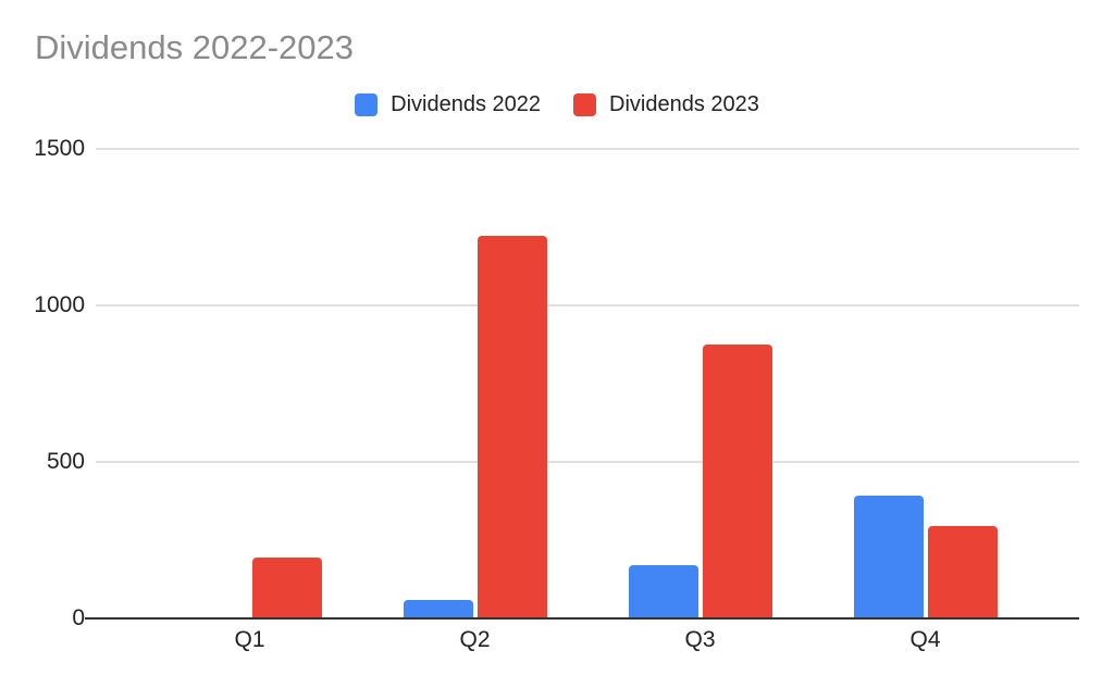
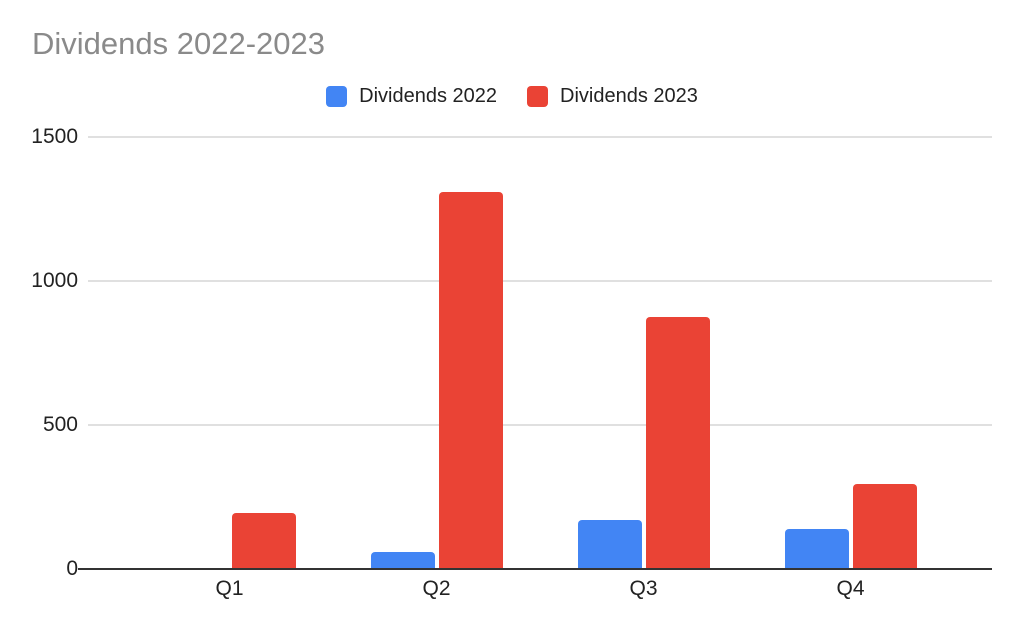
Dividends 2023/Q2: 1220 -> 1300
Dividends 2022/Q4: 390 -> 140
